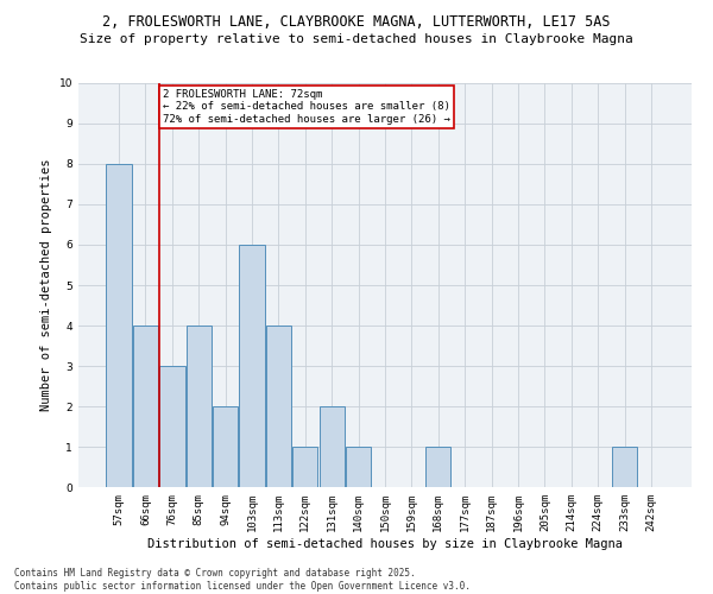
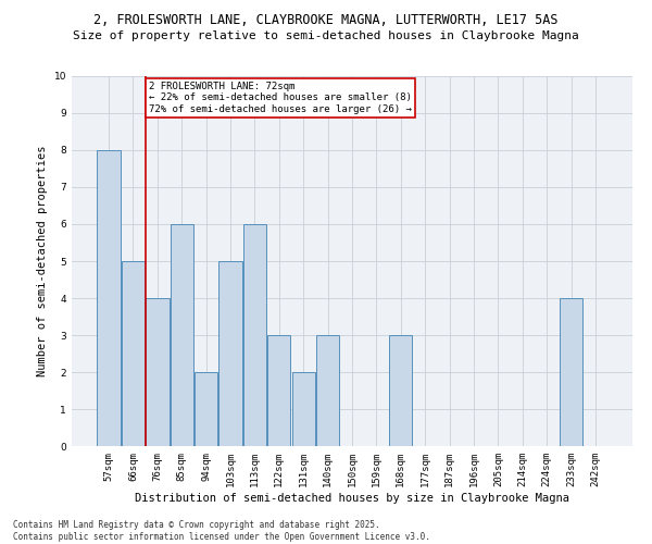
66sqm: 4 -> 5
76sqm: 3 -> 4
85sqm: 4 -> 6
103sqm: 6 -> 5
113sqm: 4 -> 6
122sqm: 1 -> 3
140sqm: 1 -> 3
168sqm: 1 -> 3
233sqm: 1 -> 4
